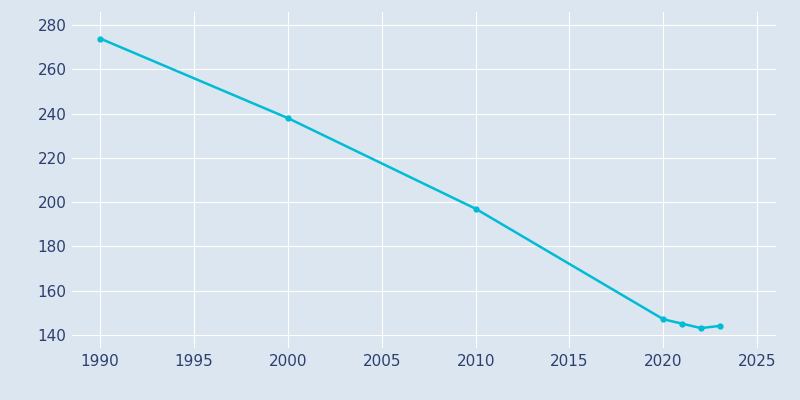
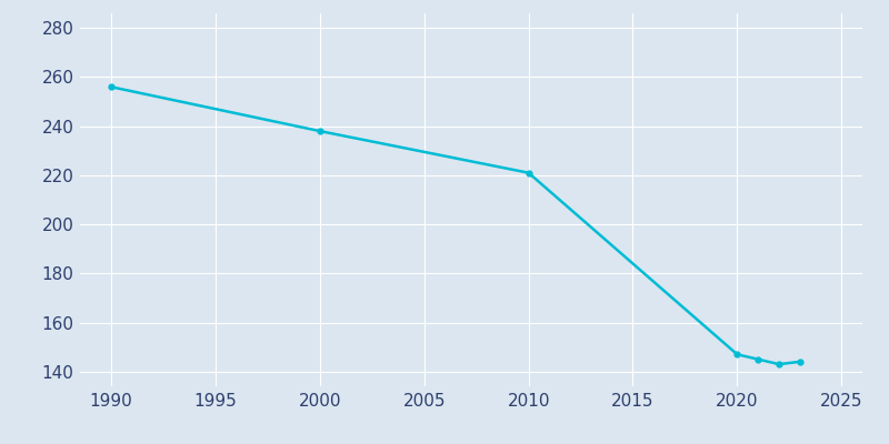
1990: 274 -> 256
2010: 197 -> 221
